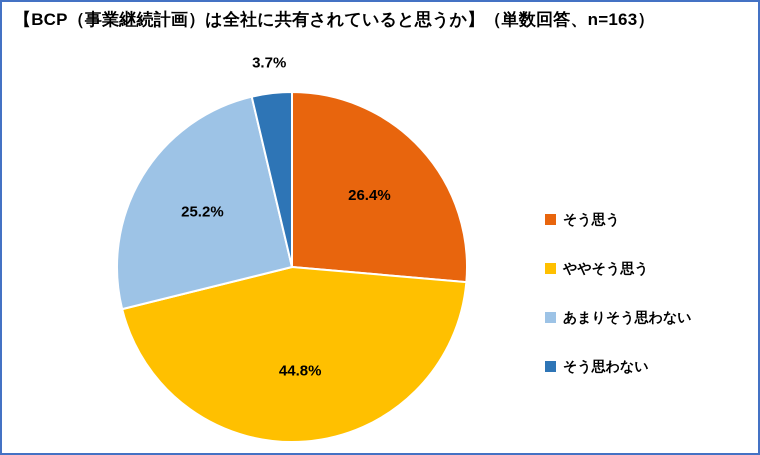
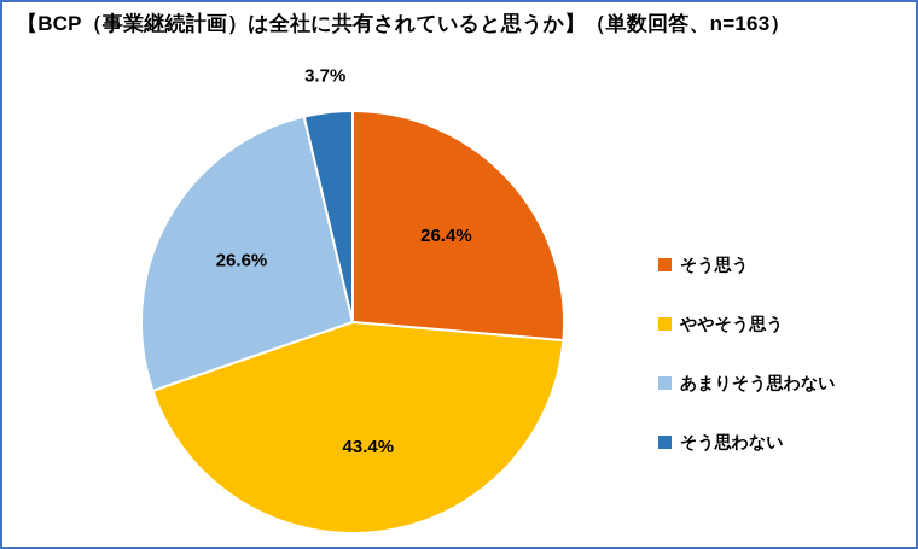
ややそう思う: 44.8% -> 43.4%
あまりそう思わない: 25.2% -> 26.6%
